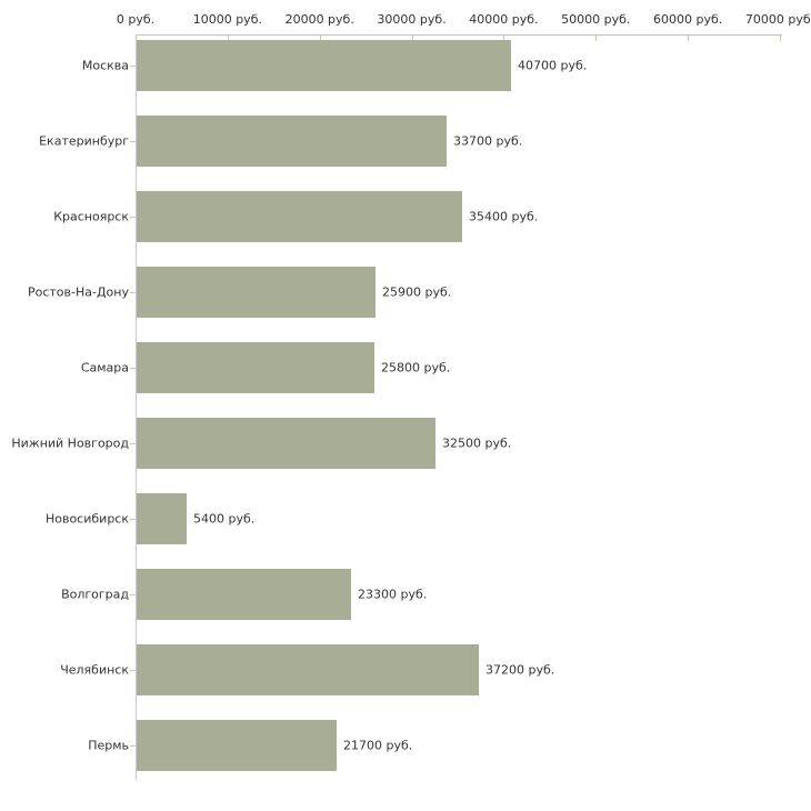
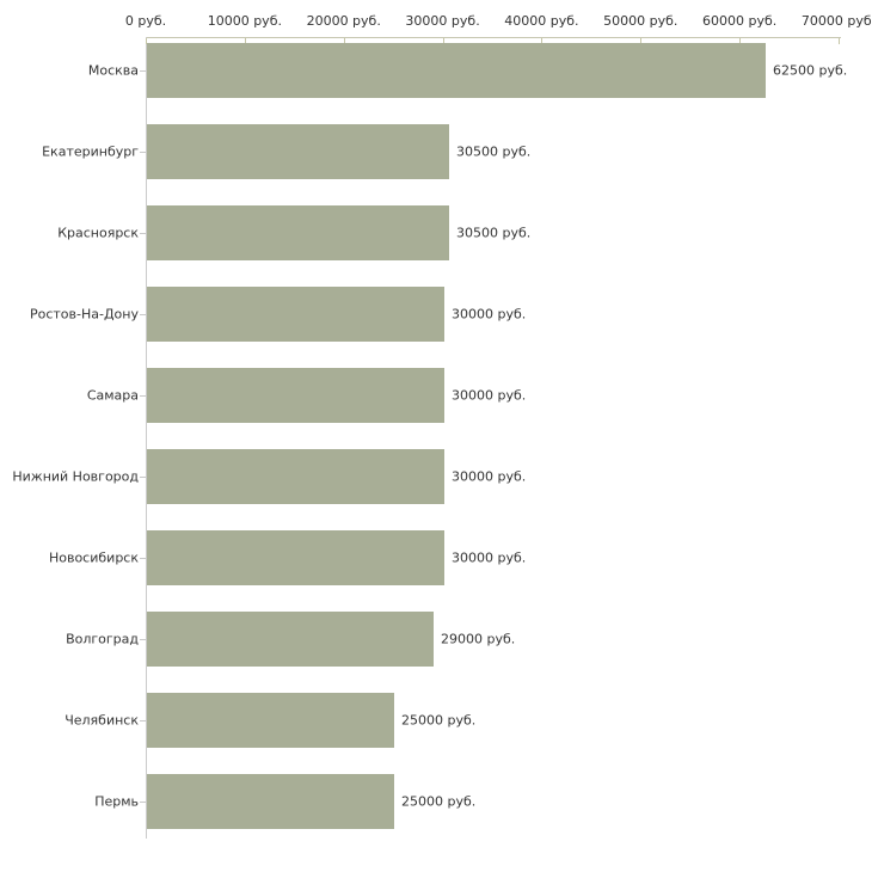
Москва: 40700 -> 62500
Екатеринбург: 33700 -> 30500
Красноярск: 35400 -> 30500
Ростов-На-Дону: 25900 -> 30000
Самара: 25800 -> 30000
Нижний Новгород: 32500 -> 30000
Новосибирск: 5400 -> 30000
Волгоград: 23300 -> 29000
Челябинск: 37200 -> 25000
Пермь: 21700 -> 25000
